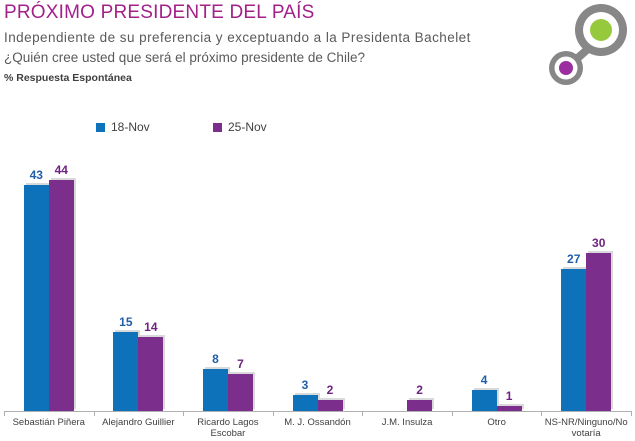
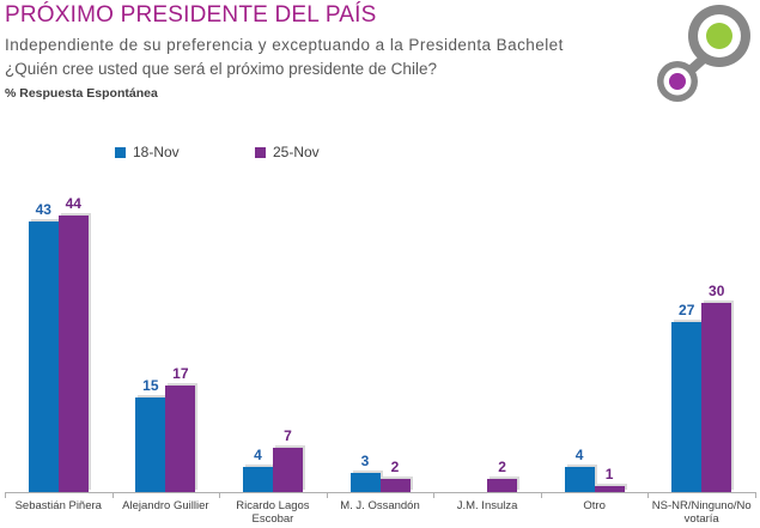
25-Nov/Alejandro Guillier: 14 -> 17
18-Nov/Ricardo Lagos Escobar: 8 -> 4
